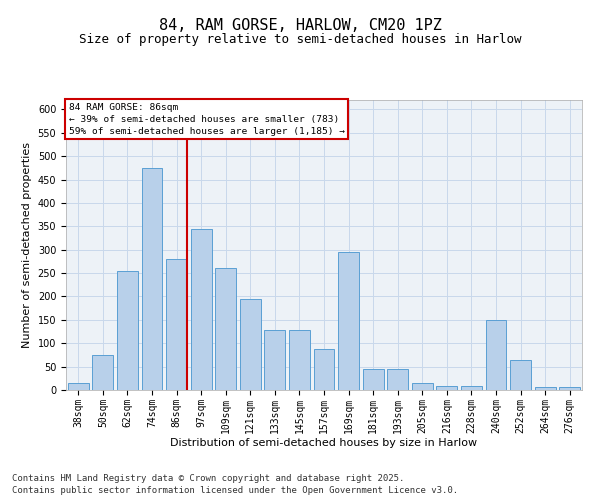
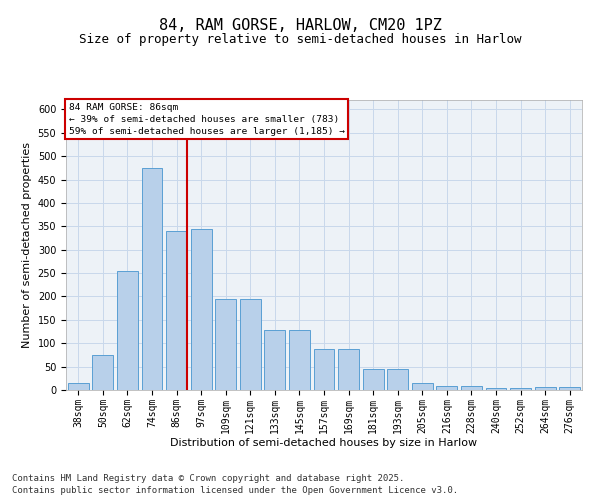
86sqm: 280 -> 340
109sqm: 260 -> 195
169sqm: 295 -> 88
240sqm: 150 -> 5
252sqm: 65 -> 5
